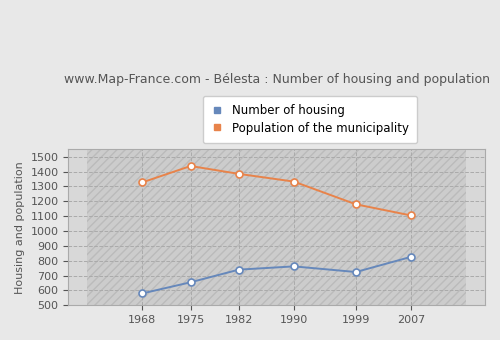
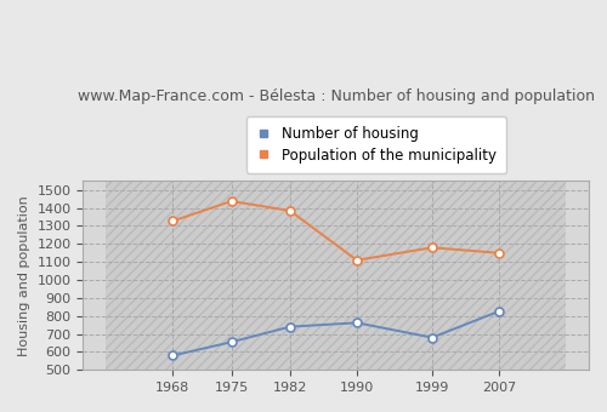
Population of the municipality/1990: 1330 -> 1110
Number of housing/1999: 720 -> 680
Population of the municipality/2007: 1100 -> 1150
